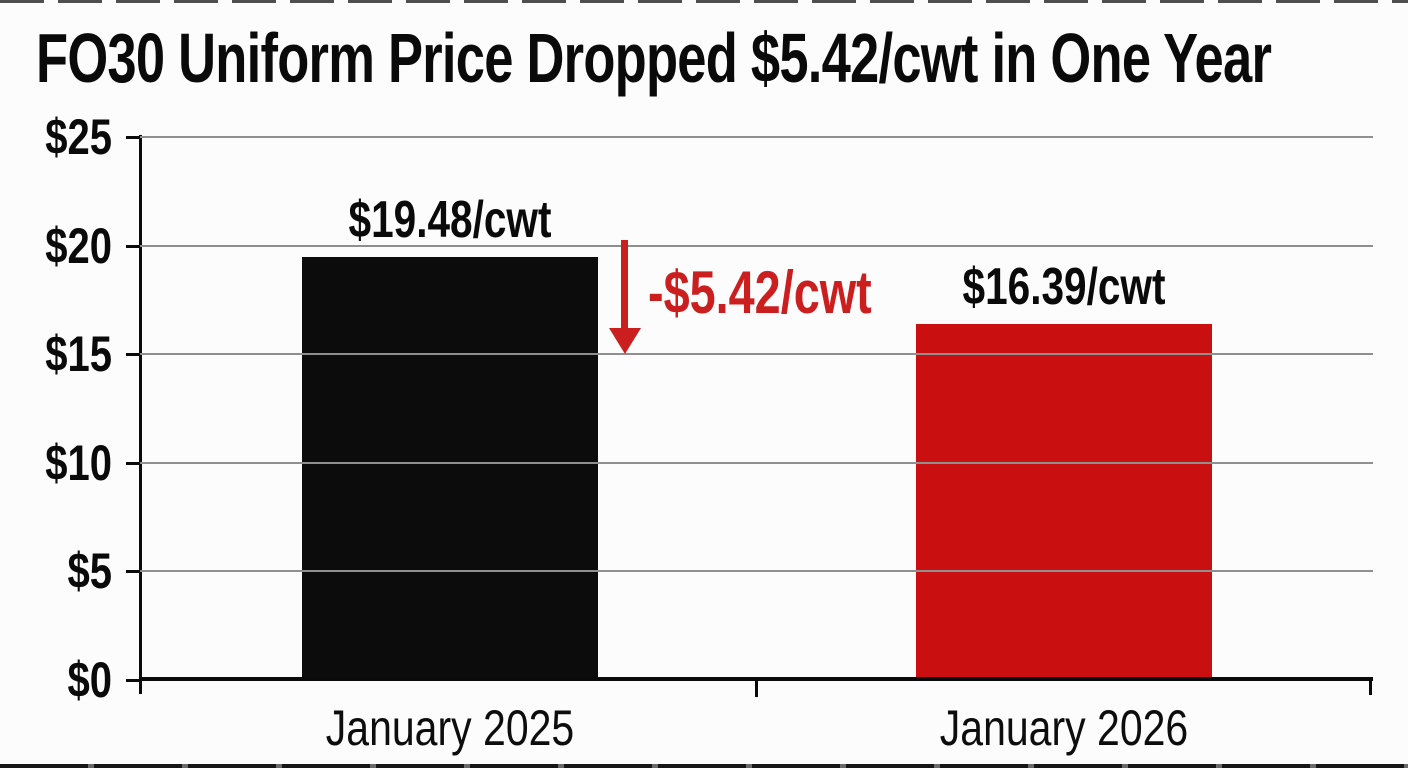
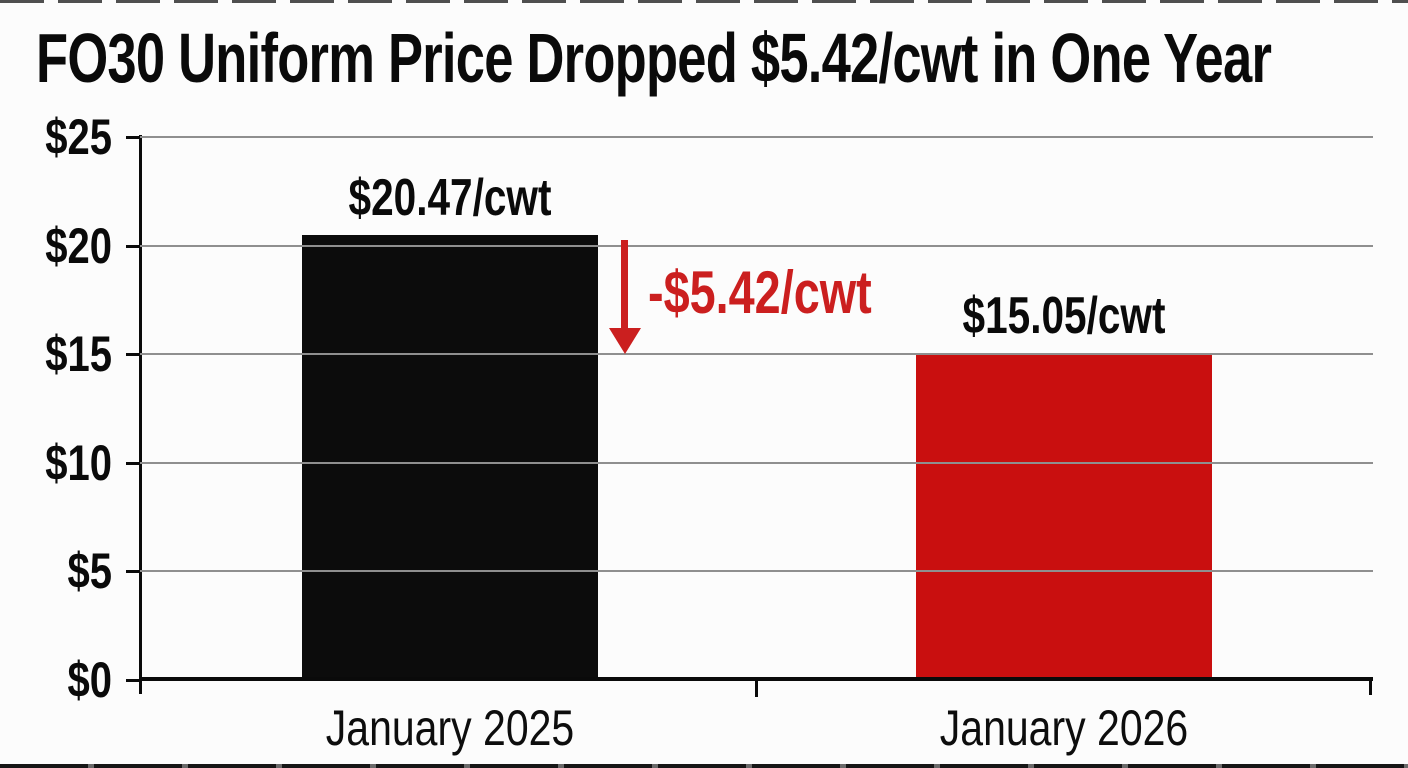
January 2025: 19.48 -> 20.47
January 2026: 16.39 -> 15.05
